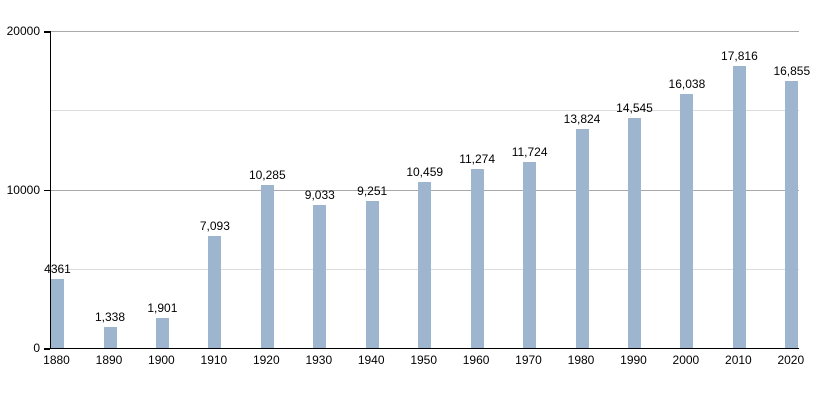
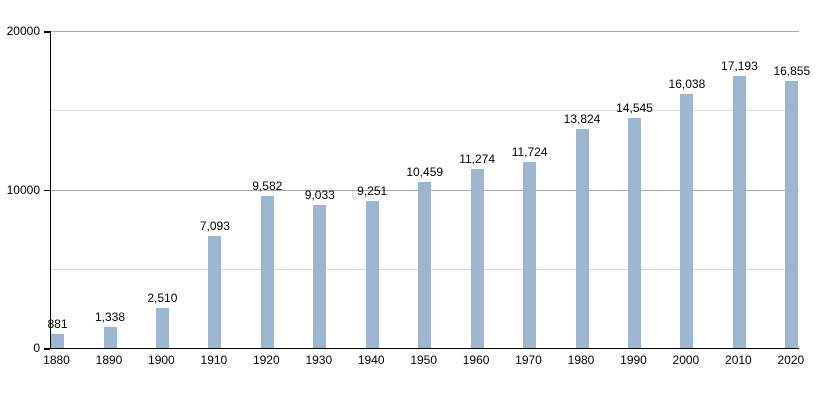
1880: 4361 -> 881
1900: 1,901 -> 2,510
1920: 10,285 -> 9,582
2010: 17,816 -> 17,193
